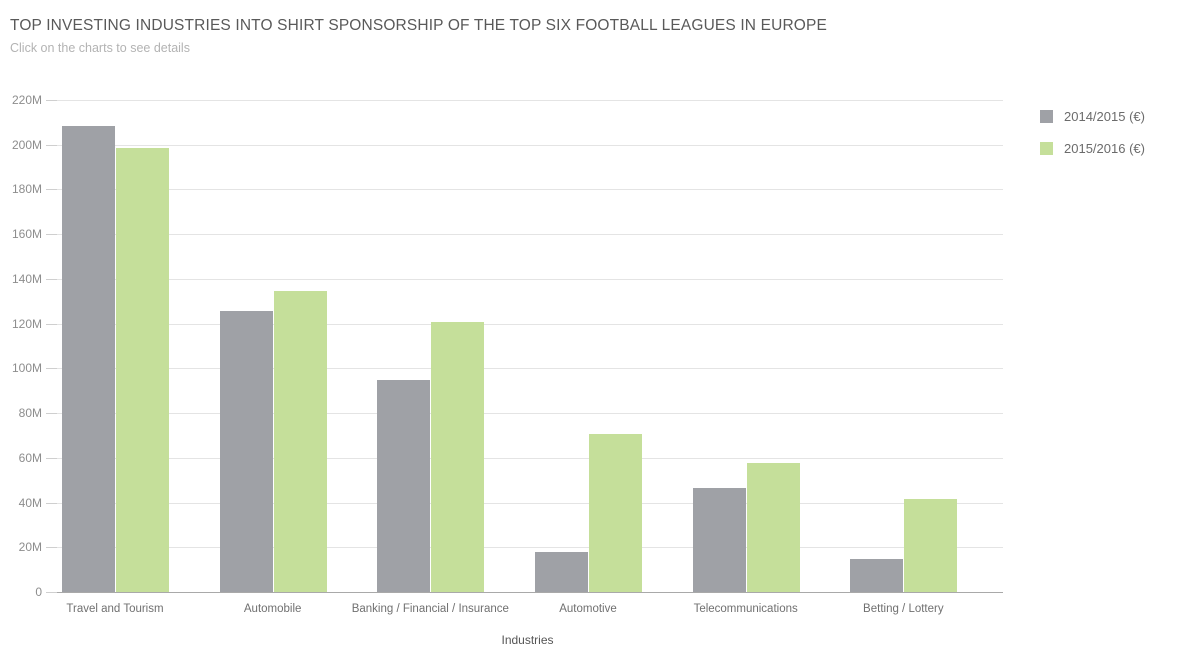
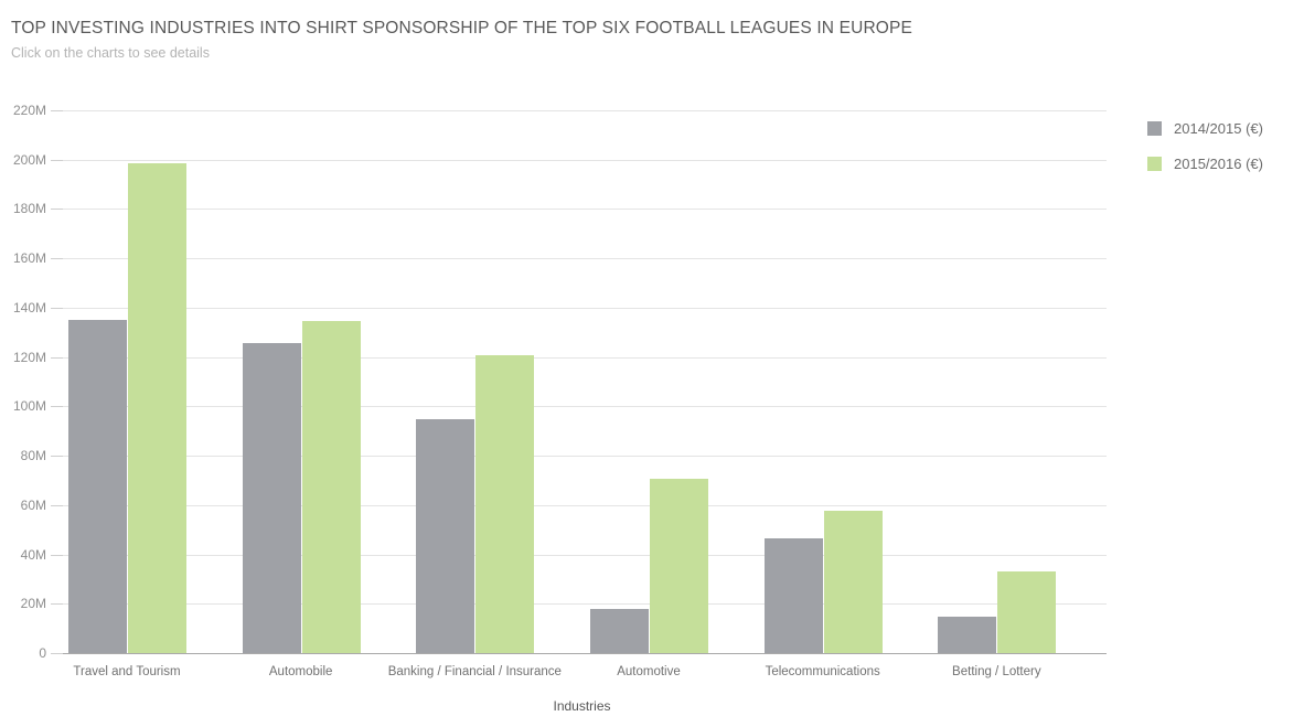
2014/2015 (€)/Travel and Tourism: 208M -> 135M
2015/2016 (€)/Betting / Lottery: 42M -> 33M
